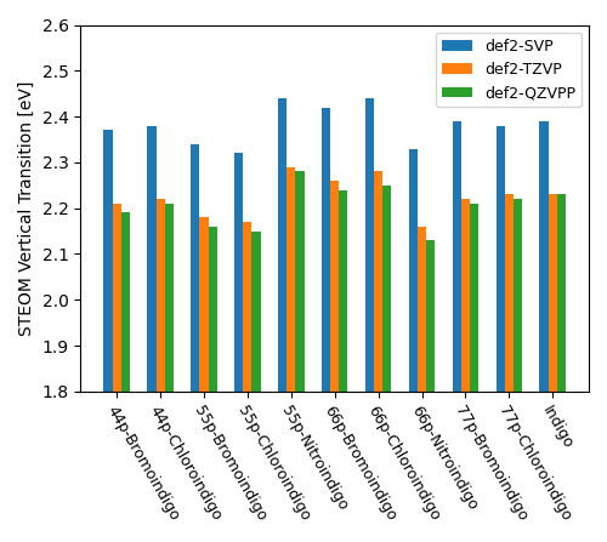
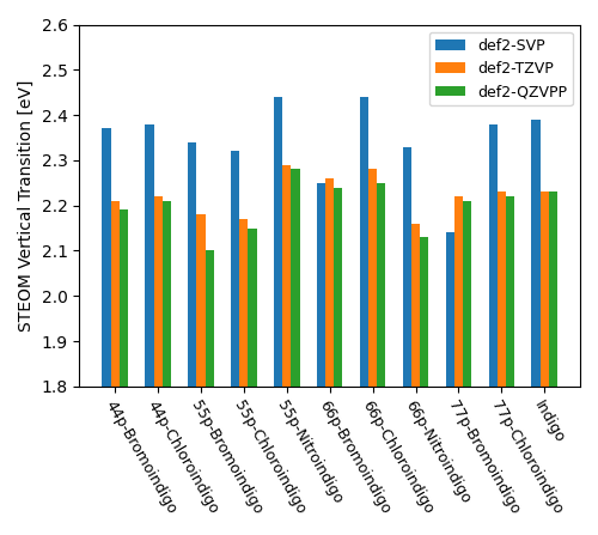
def2-QZVPP/55p-Bromoindigo: 2.16 -> 2.10
def2-SVP/66p-Bromoindigo: 2.42 -> 2.25
def2-SVP/77p-Bromoindigo: 2.39 -> 2.14
